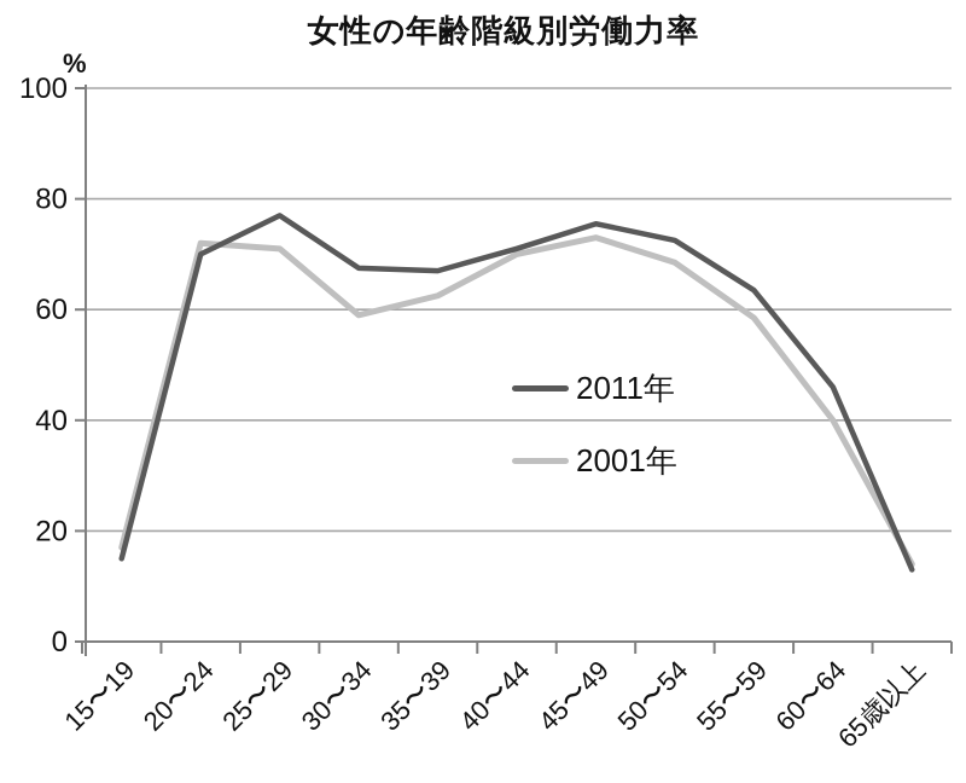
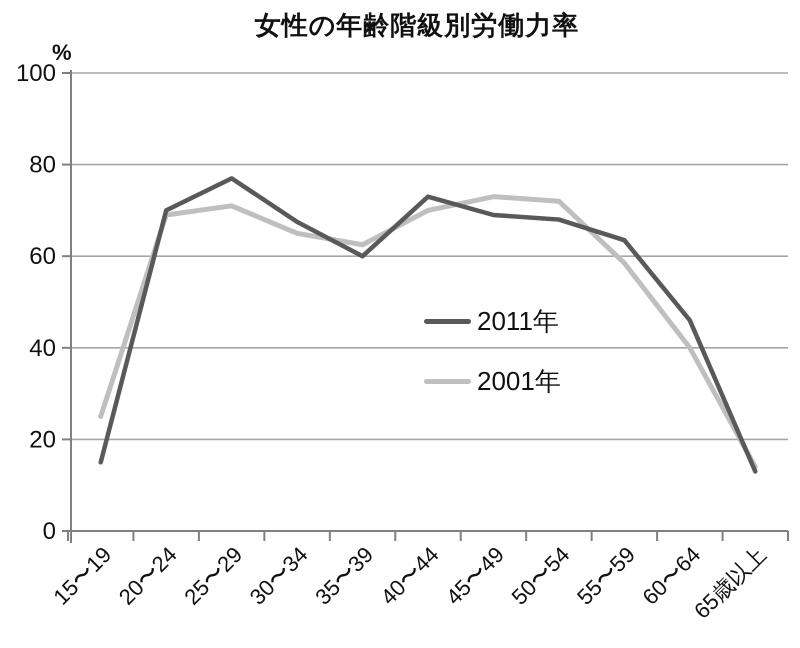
2001年/15〜19: 17 -> 25
2001年/20〜24: 72 -> 69
2001年/30〜34: 59 -> 65
2011年/35〜39: 67 -> 60
2011年/40〜44: 71 -> 73
2011年/45〜49: 76 -> 69
2011年/50〜54: 72 -> 68
2001年/50〜54: 68 -> 72
